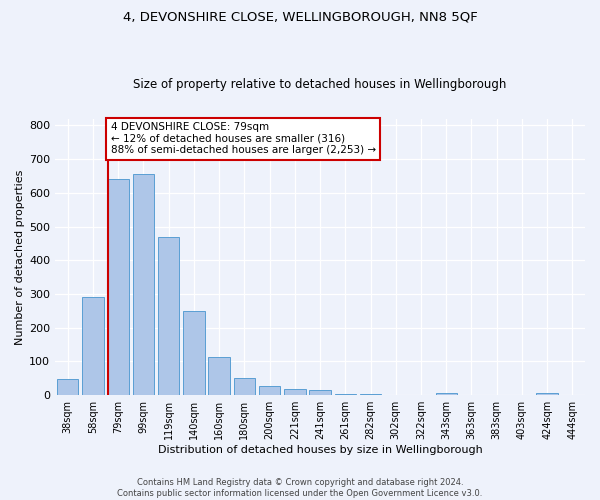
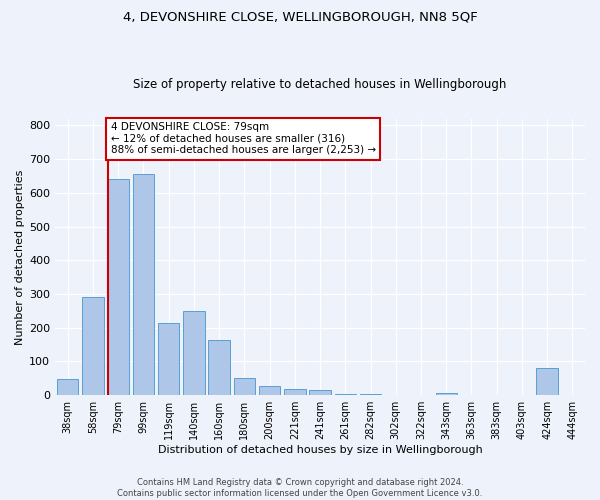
119sqm: 470 -> 215
160sqm: 113 -> 165
424sqm: 8 -> 80
